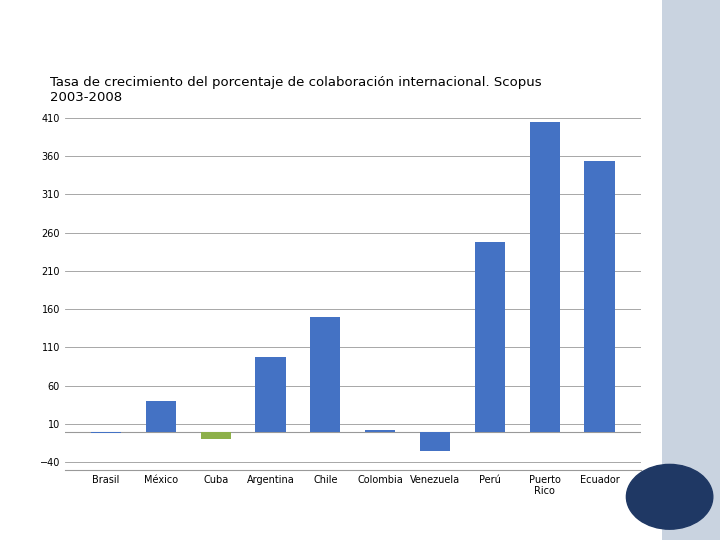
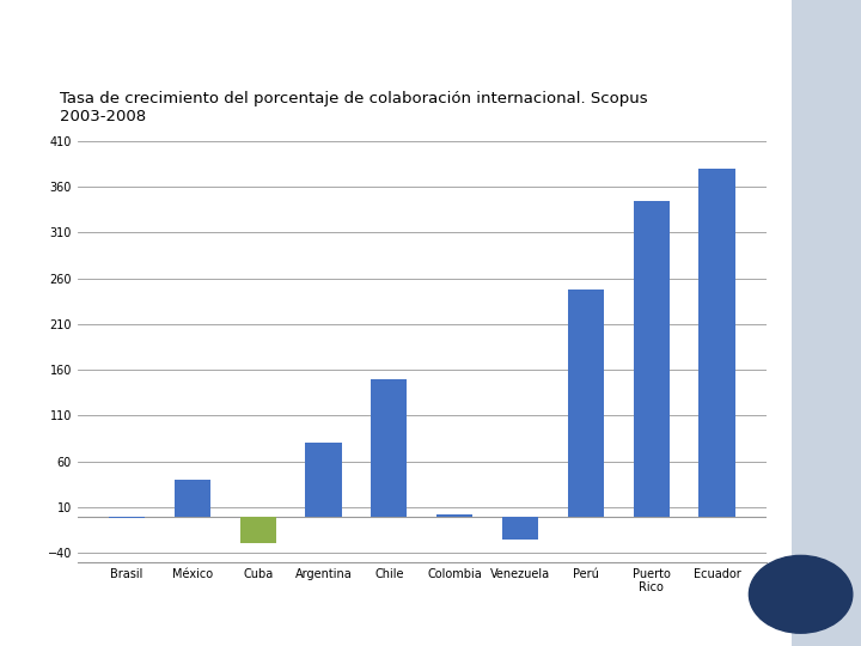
Cuba: -10 -> -30
Argentina: 98 -> 80
Puerto Rico: 404 -> 345
Ecuador: 354 -> 380
